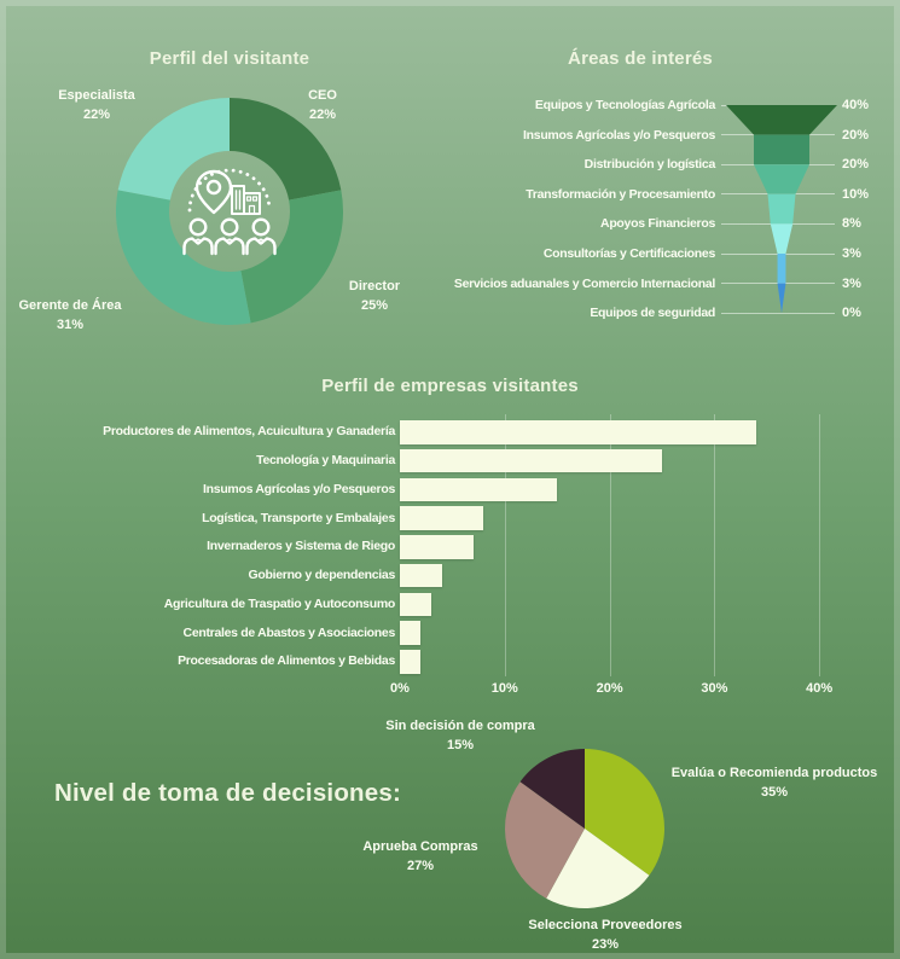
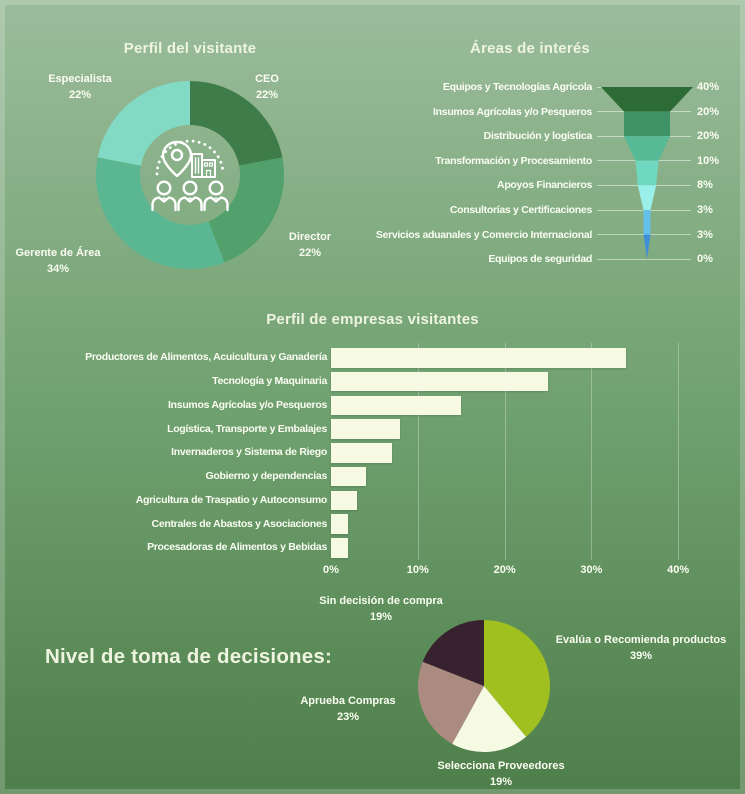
Perfil del visitante/Director: 25% -> 22%
Perfil del visitante/Gerente de Área: 31% -> 34%
Nivel de toma de decisiones:/Evalúa o Recomienda productos: 35% -> 39%
Nivel de toma de decisiones:/Selecciona Proveedores: 23% -> 19%
Nivel de toma de decisiones:/Aprueba Compras: 27% -> 23%
Nivel de toma de decisiones:/Sin decisión de compra: 15% -> 19%
